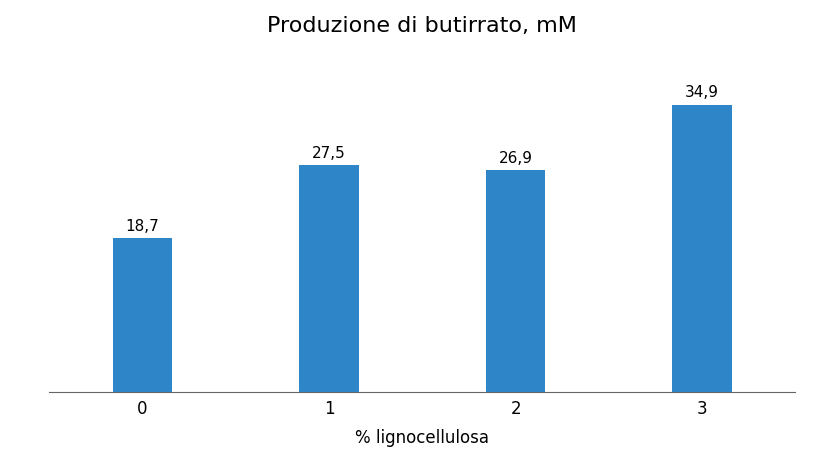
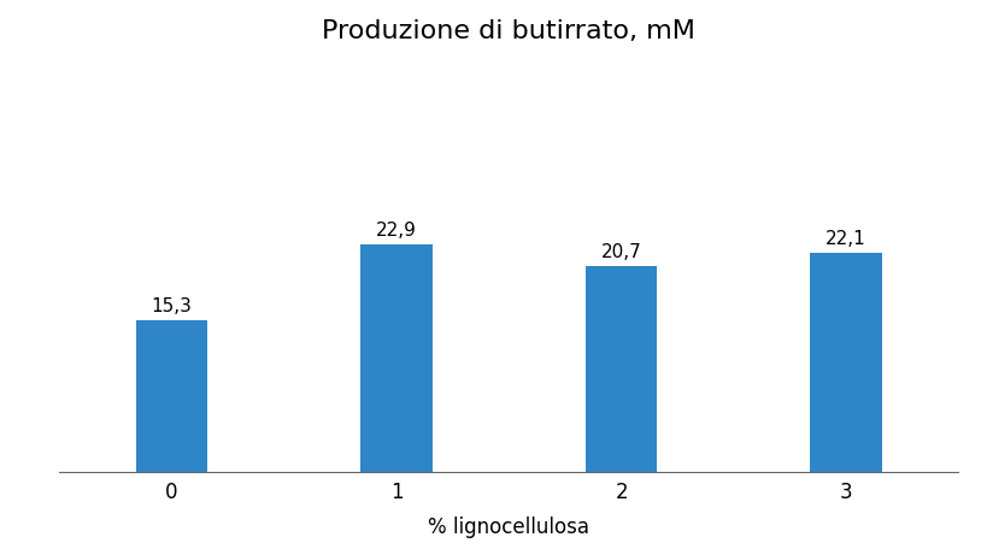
0: 18,7 -> 15,3
1: 27,5 -> 22,9
2: 26,9 -> 20,7
3: 34,9 -> 22,1
